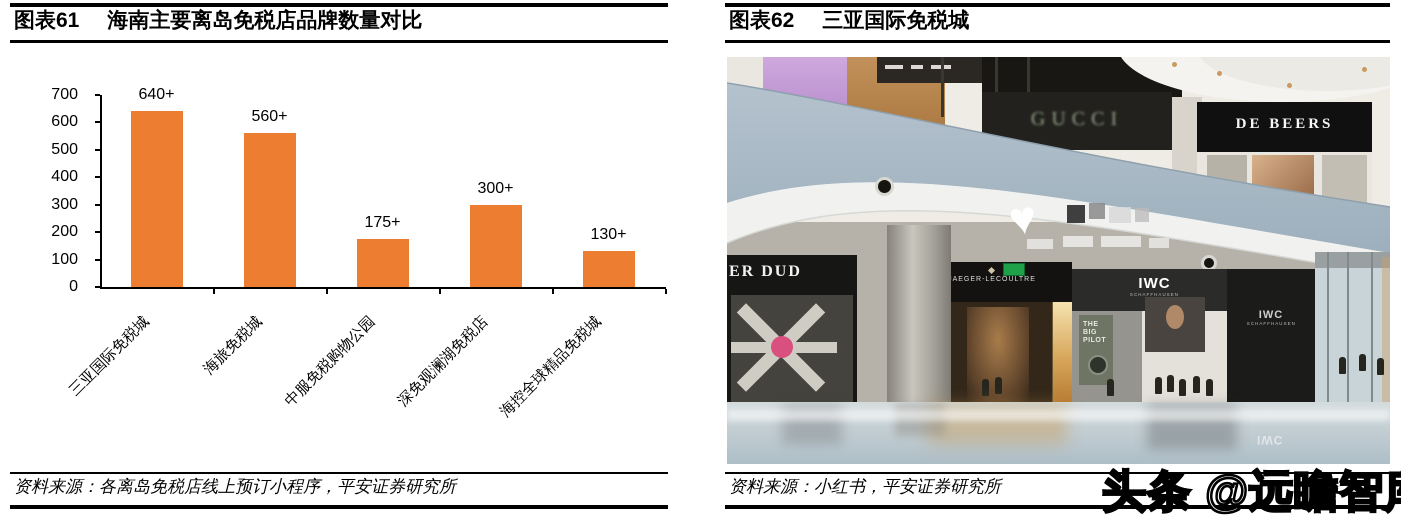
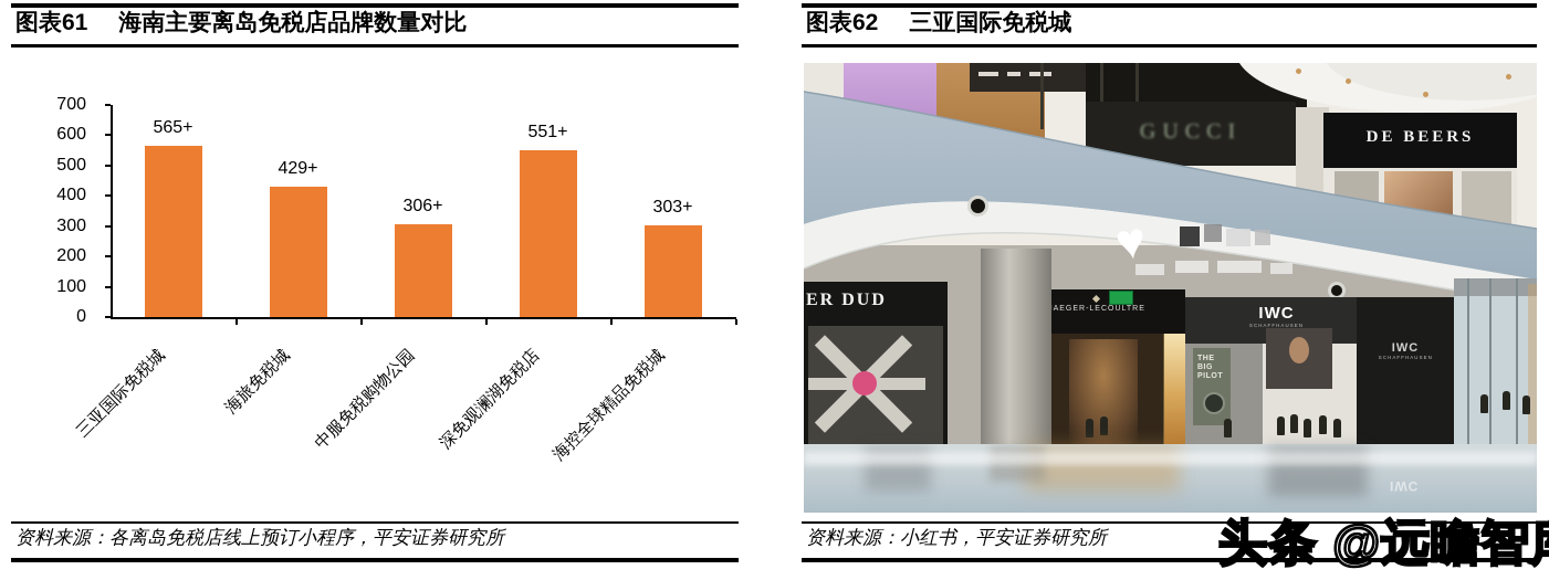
三亚国际免税城: 640 -> 565
海旅免税城: 560 -> 429
中服免税购物公园: 175 -> 306
深免观澜湖免税店: 300 -> 551
海控全球精品免税城: 130 -> 303
